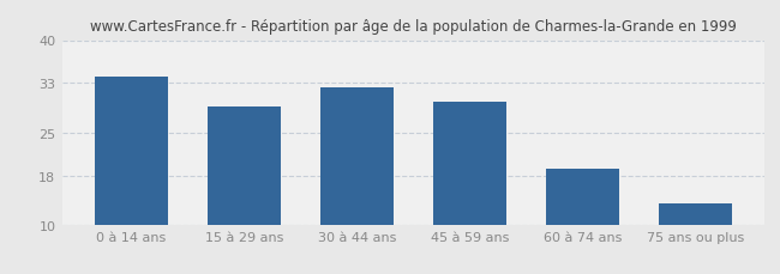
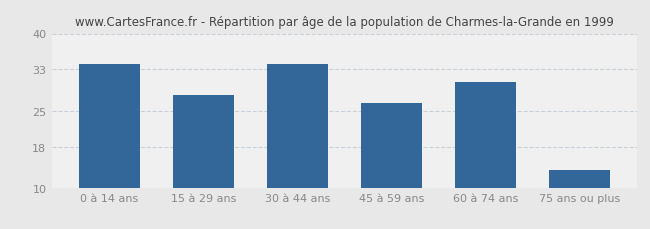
15 à 29 ans: 29.2 -> 28.0
30 à 44 ans: 32.4 -> 34.0
45 à 59 ans: 30.0 -> 26.5
60 à 74 ans: 19.0 -> 30.5
